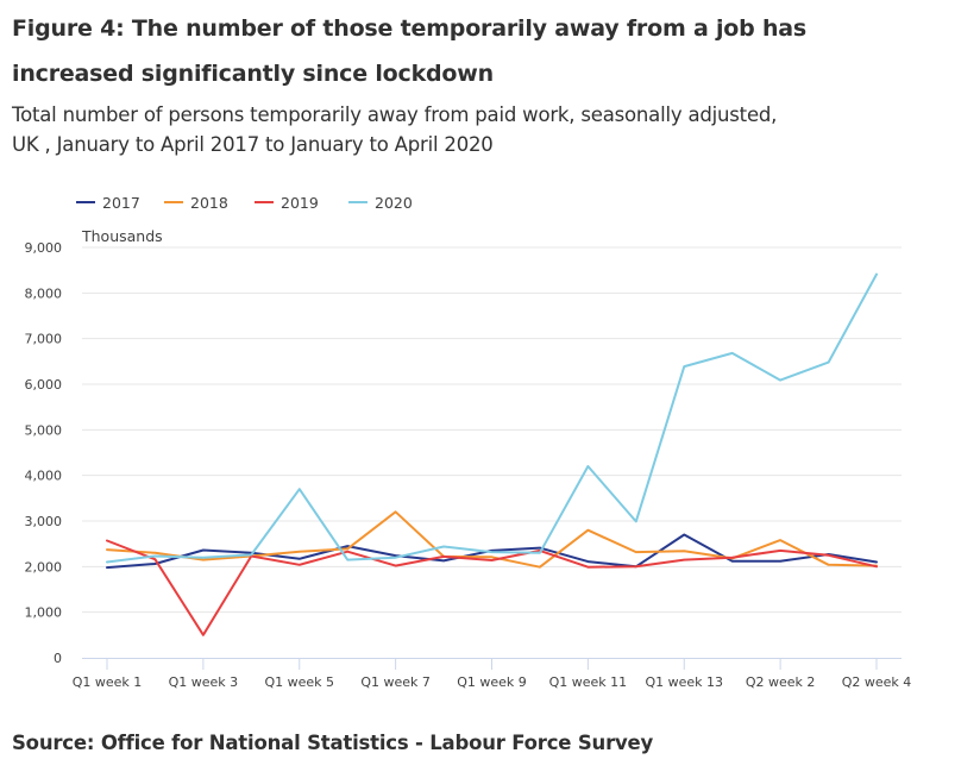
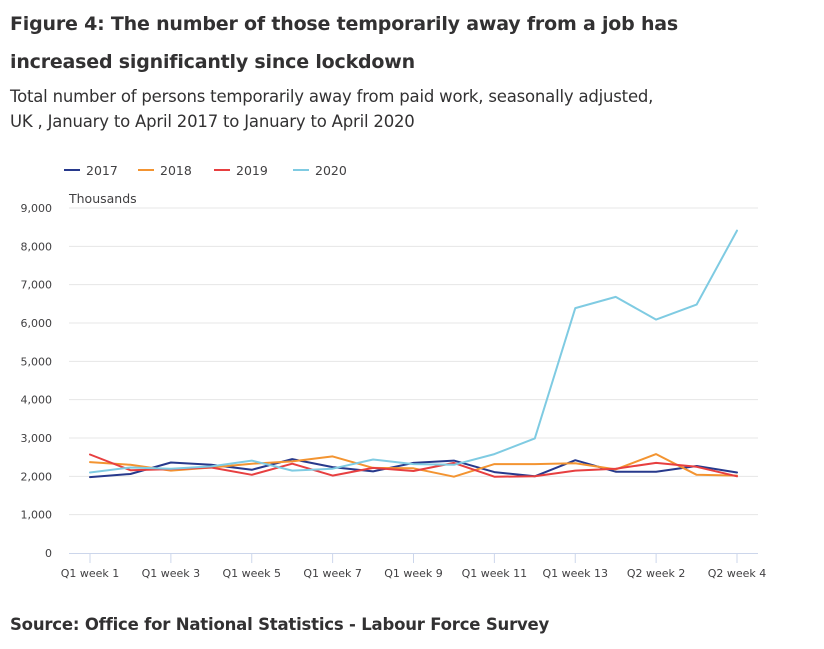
2019/Q1 week 3: 500 -> 2200
2020/Q1 week 5: 3700 -> 2400
2018/Q1 week 7: 3200 -> 2500
2018/Q1 week 11: 2800 -> 2300
2020/Q1 week 11: 4200 -> 2600
2017/Q1 week 13: 2700 -> 2400
